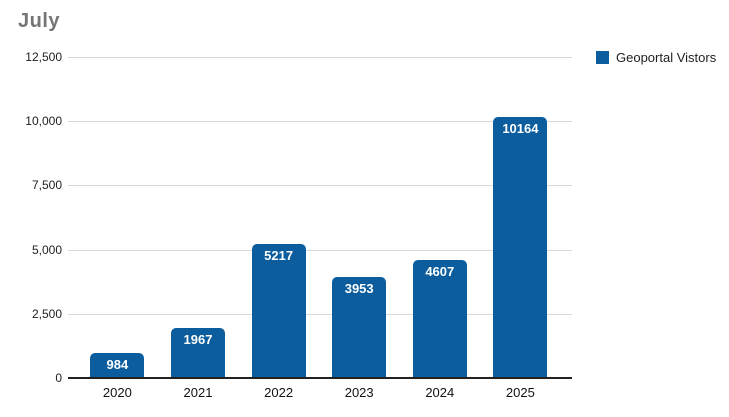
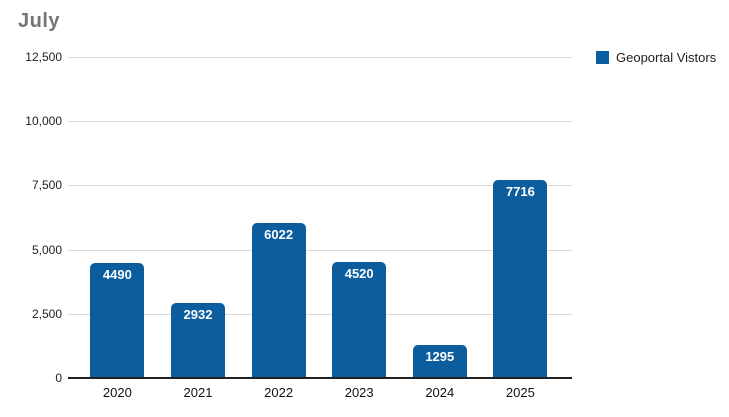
2020: 984 -> 4490
2021: 1967 -> 2932
2022: 5217 -> 6022
2023: 3953 -> 4520
2024: 4607 -> 1295
2025: 10164 -> 7716
